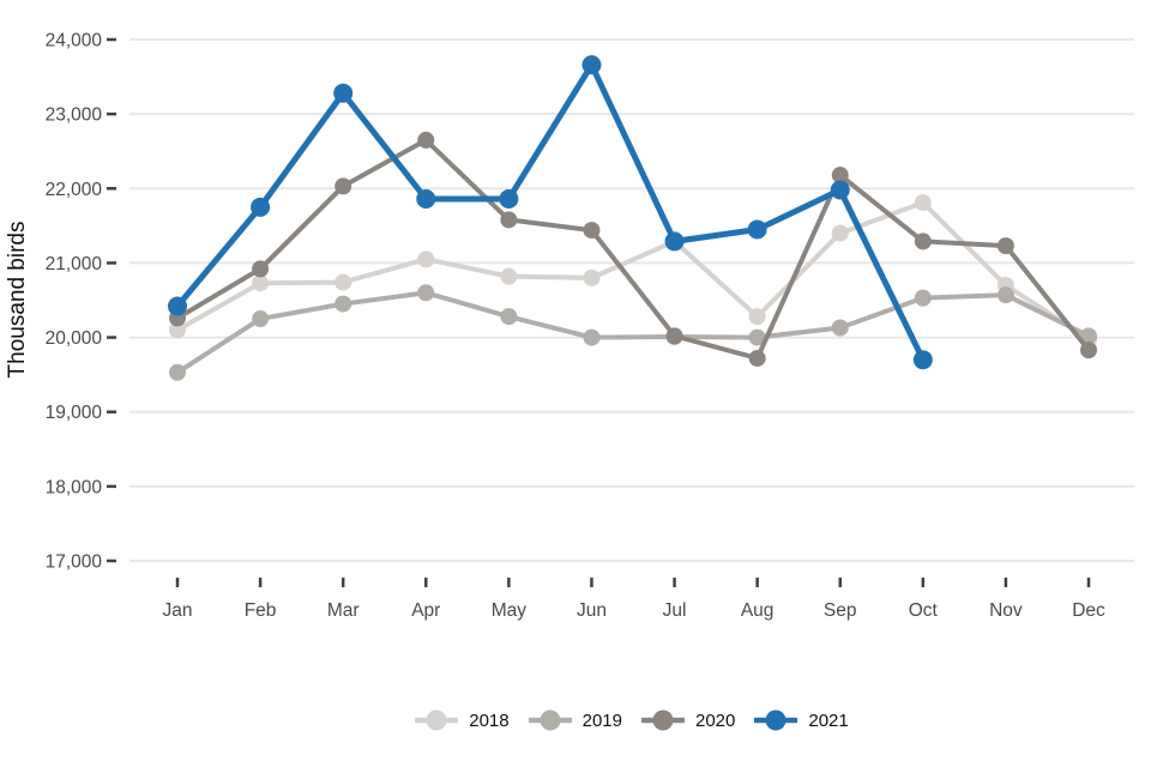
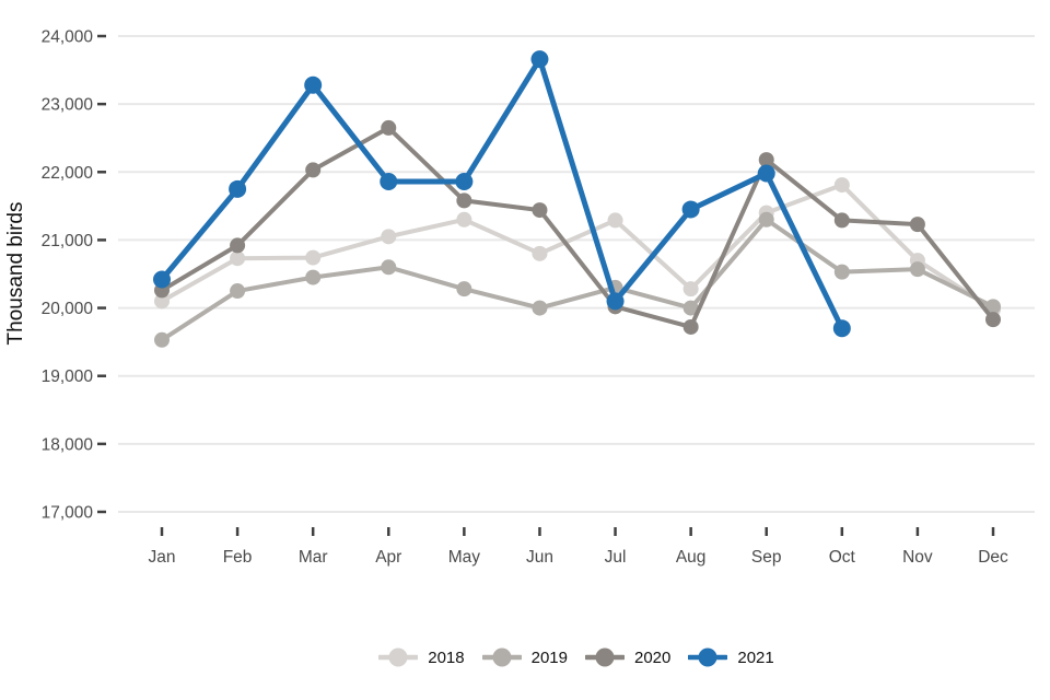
2018/May: 20800 -> 21300
2019/Jul: 20000 -> 20300
2021/Jul: 21300 -> 20100
2019/Sep: 20100 -> 21300
